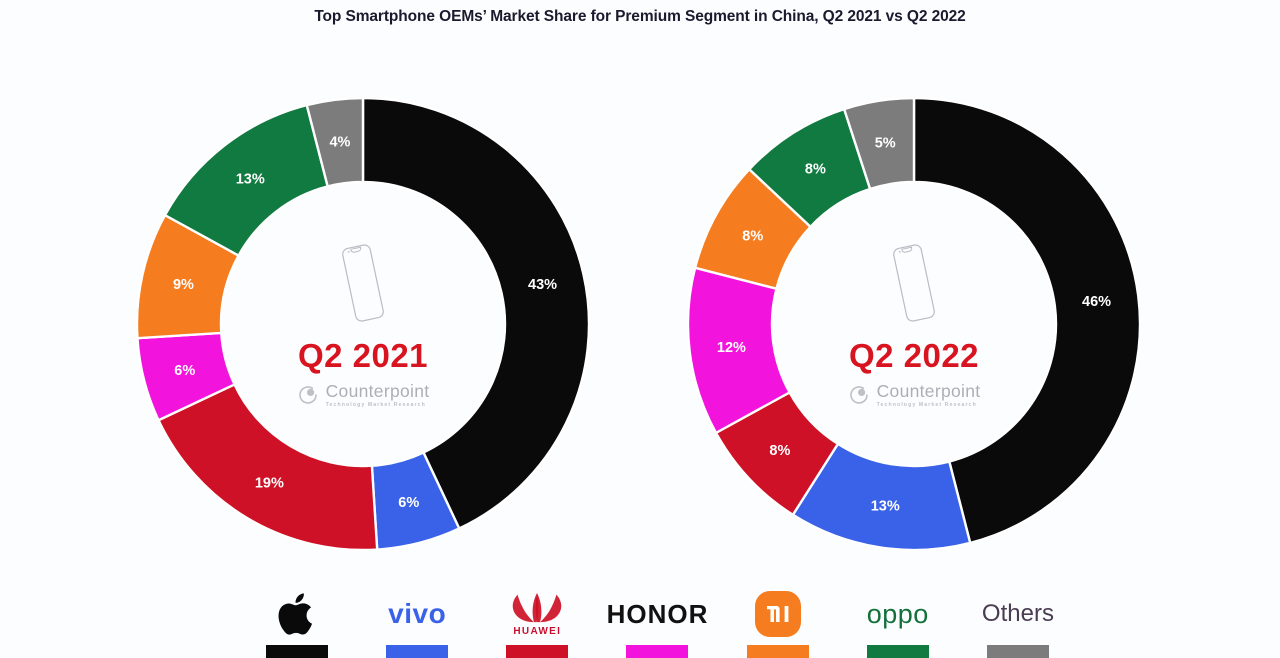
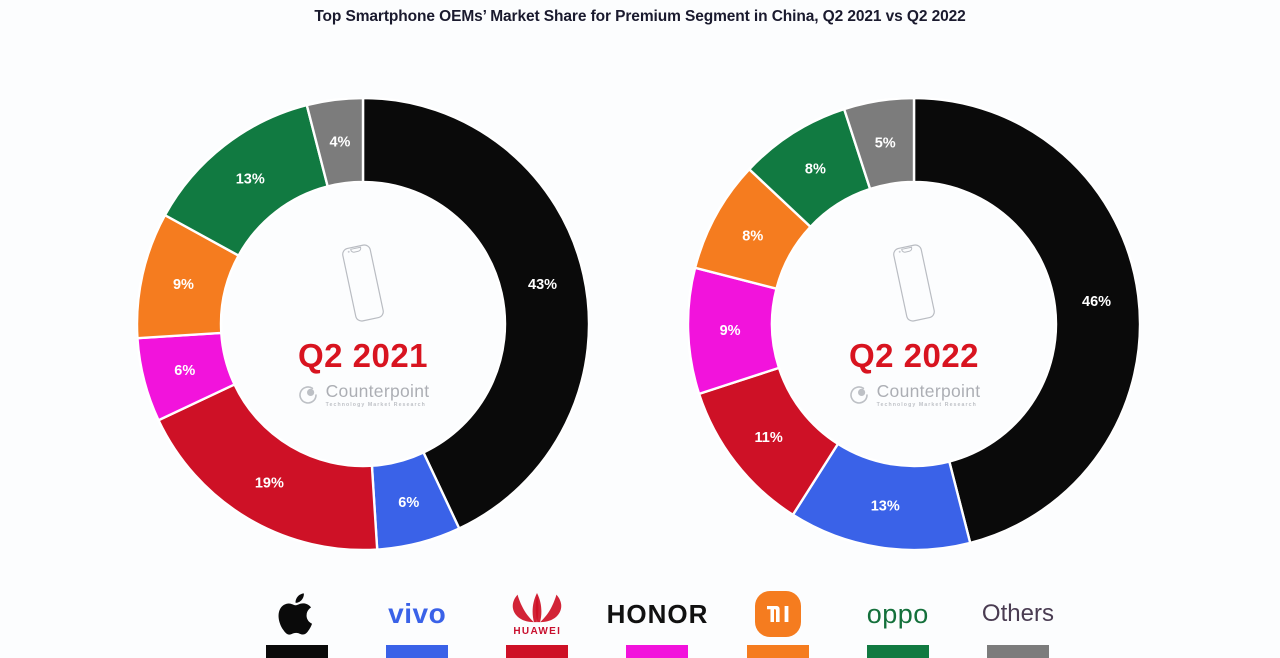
Q2 2022/HUAWEI: 8% -> 11%
Q2 2022/HONOR: 12% -> 9%
